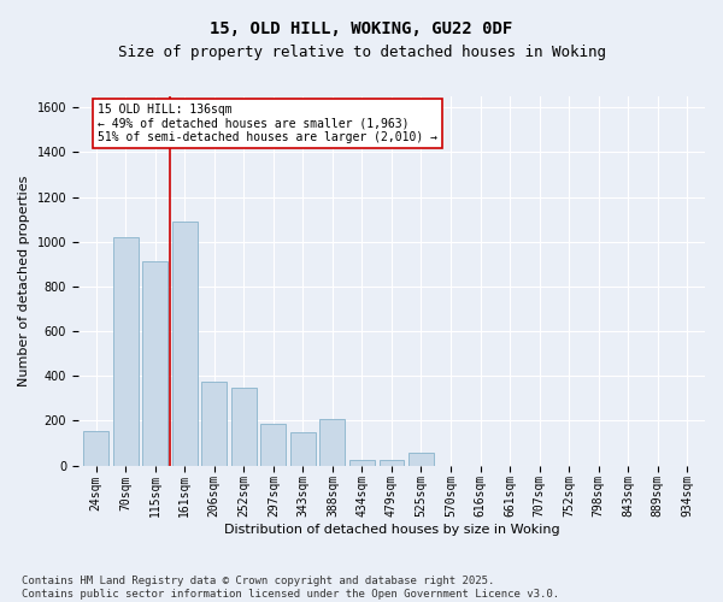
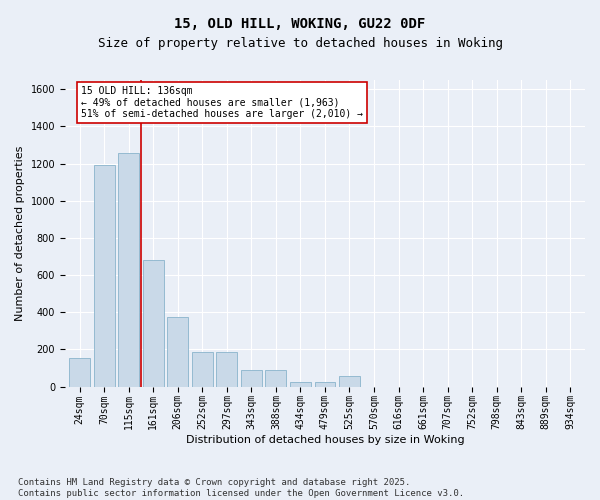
70sqm: 1020 -> 1200
115sqm: 910 -> 1260
161sqm: 1090 -> 680
252sqm: 350 -> 180
343sqm: 150 -> 90
388sqm: 210 -> 90
